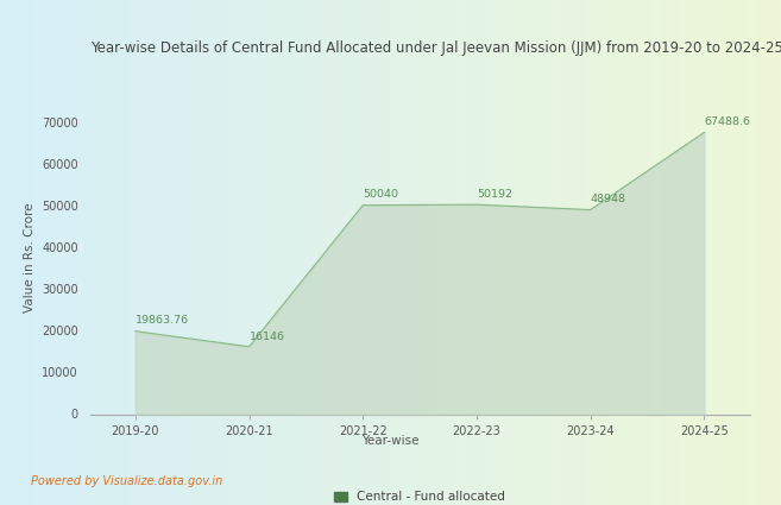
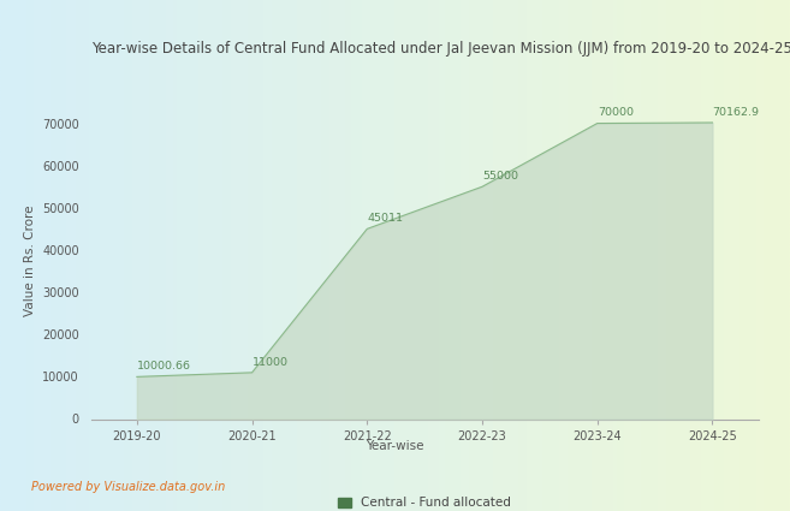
2019-20: 19863.76 -> 10000.66
2020-21: 16146 -> 11000
2021-22: 50040 -> 45011
2022-23: 50192 -> 55000
2023-24: 48948 -> 70000
2024-25: 67488.6 -> 70162.9
